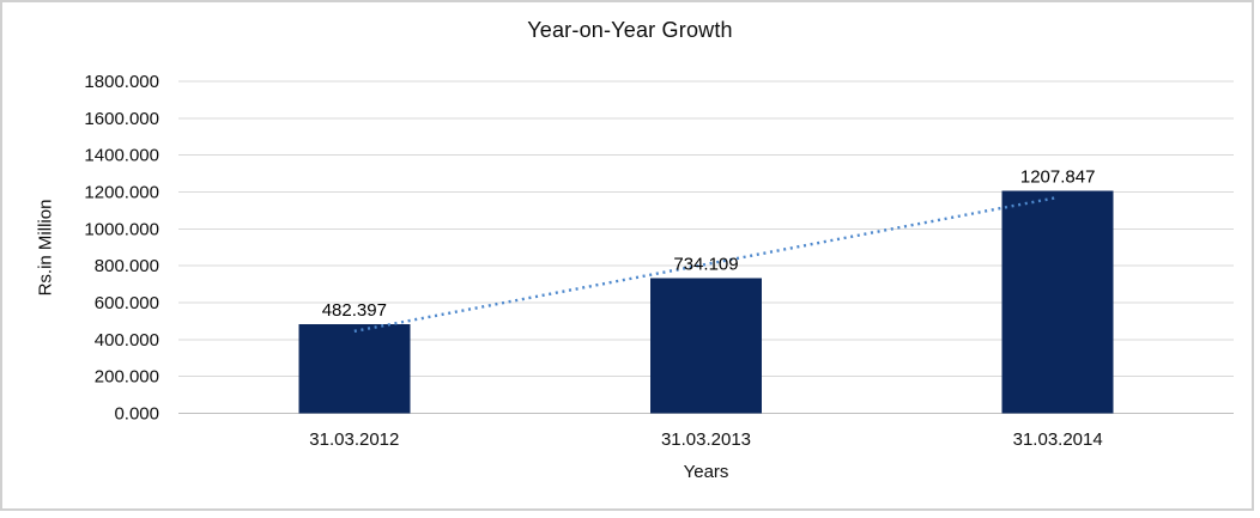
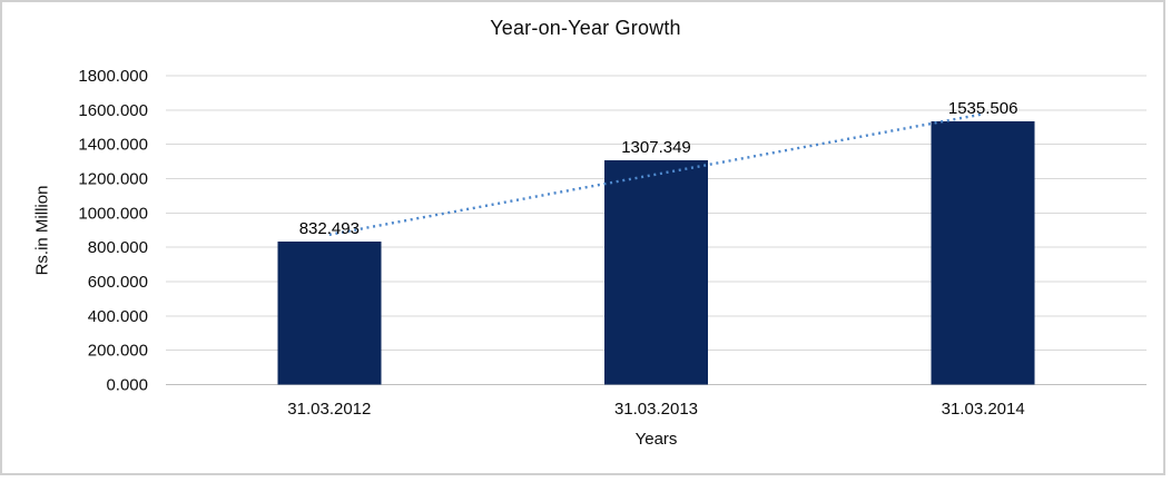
31.03.2012: 482.397 -> 832.493
31.03.2013: 734.109 -> 1307.349
31.03.2014: 1207.847 -> 1535.506
